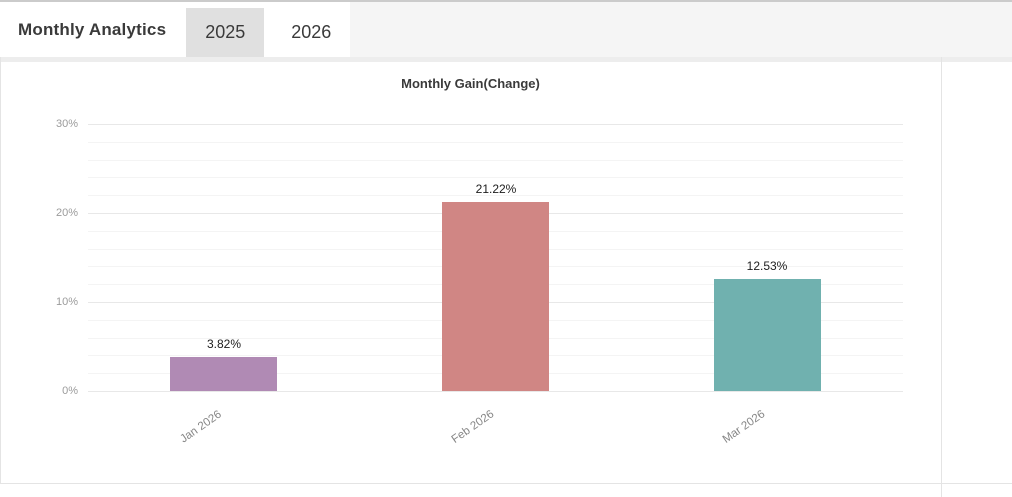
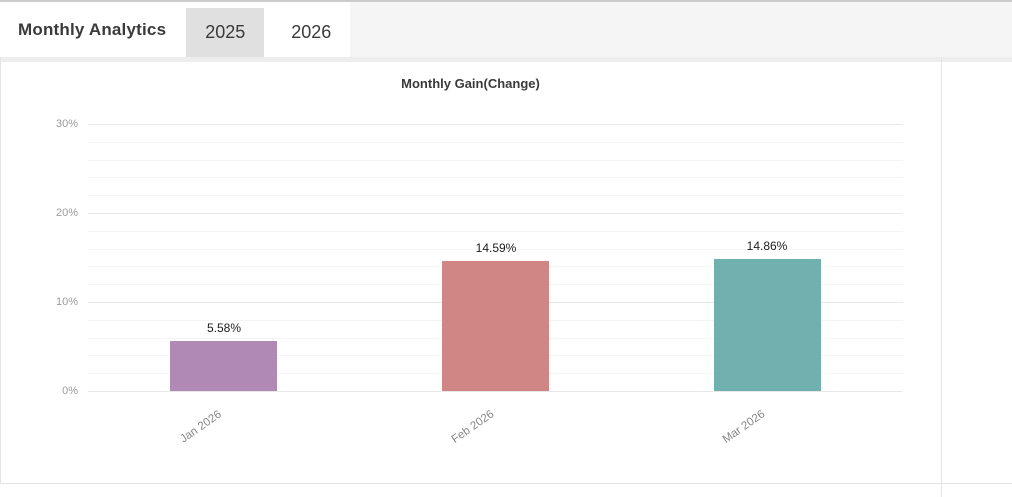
Jan 2026: 3.82% -> 5.58%
Feb 2026: 21.22% -> 14.59%
Mar 2026: 12.53% -> 14.86%
